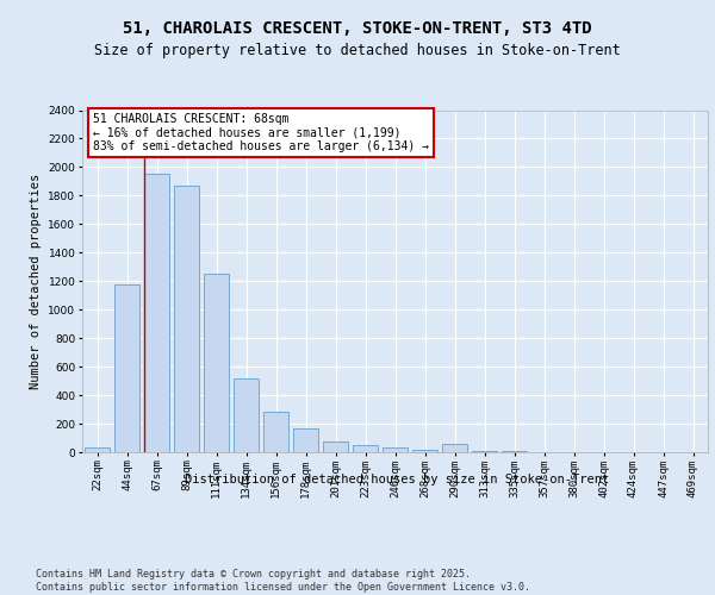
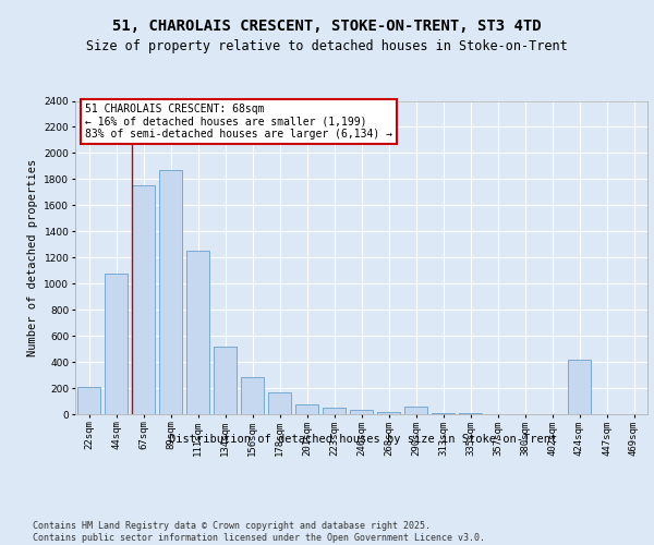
22sqm: 30 -> 210
44sqm: 1180 -> 1080
67sqm: 1950 -> 1750
424sqm: 0 -> 420
